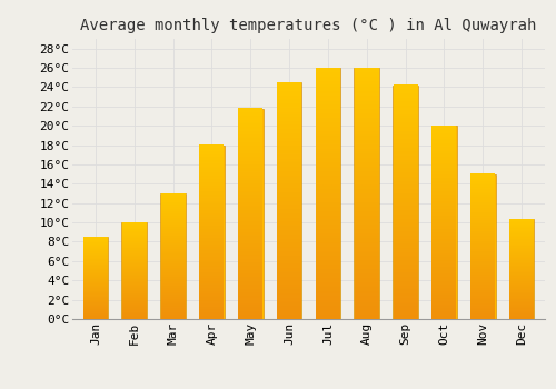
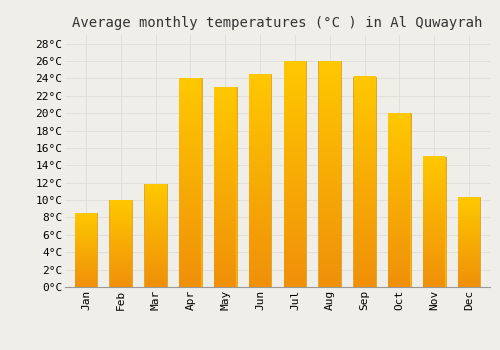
Mar: 13.0°C -> 11.8°C
Apr: 18.0°C -> 24.0°C
May: 21.8°C -> 23.0°C
